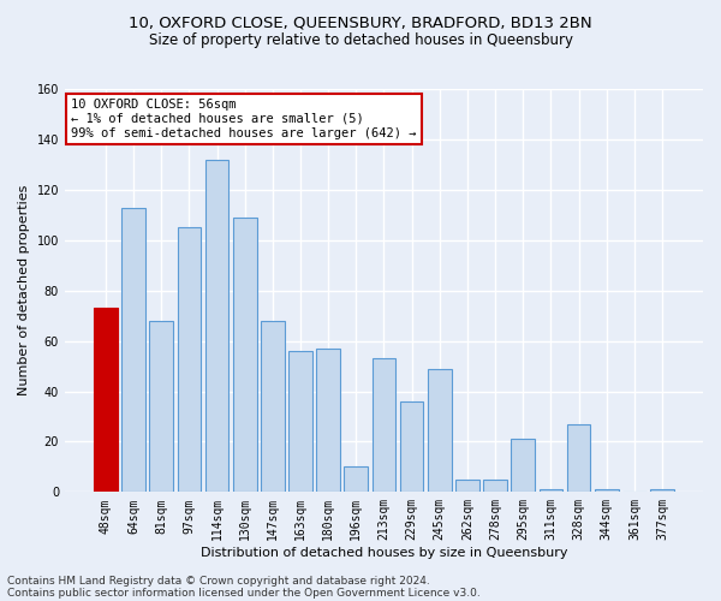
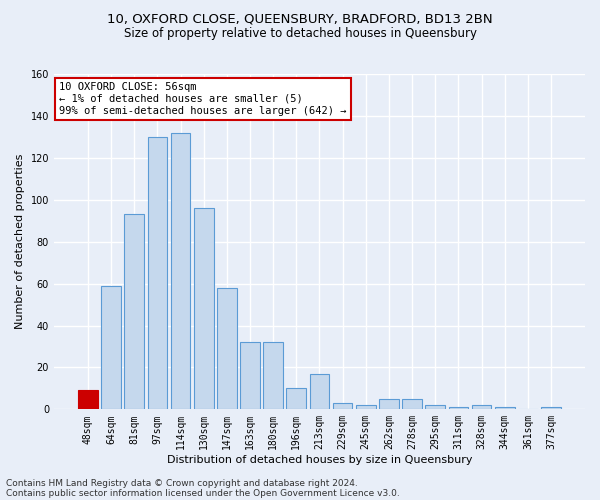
48sqm: 73 -> 9
64sqm: 113 -> 59
81sqm: 68 -> 93
97sqm: 105 -> 130
130sqm: 109 -> 96
147sqm: 68 -> 58
163sqm: 56 -> 32
180sqm: 57 -> 32
213sqm: 53 -> 17
229sqm: 36 -> 3
245sqm: 49 -> 2
295sqm: 21 -> 2
328sqm: 27 -> 2
